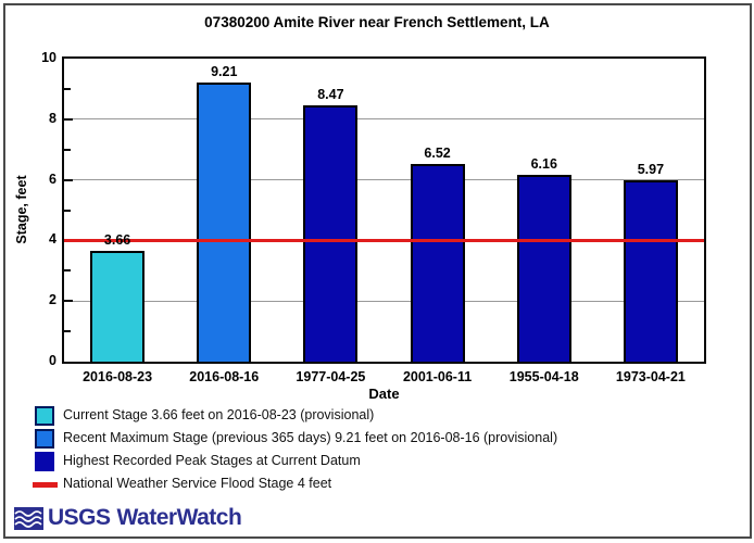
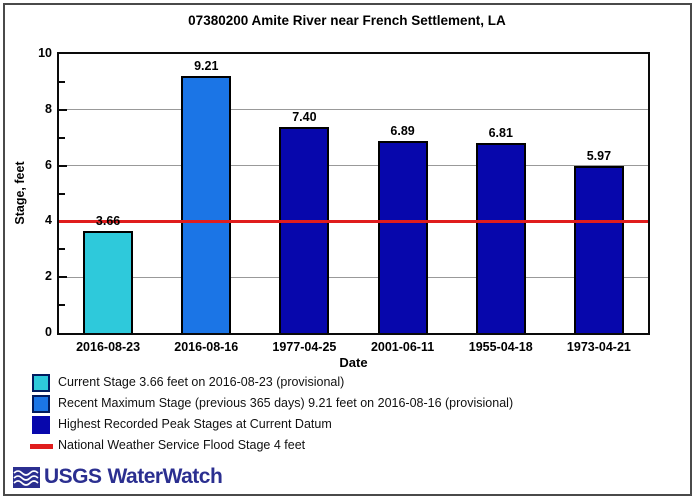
1977-04-25: 8.47 -> 7.40
2001-06-11: 6.52 -> 6.89
1955-04-18: 6.16 -> 6.81
